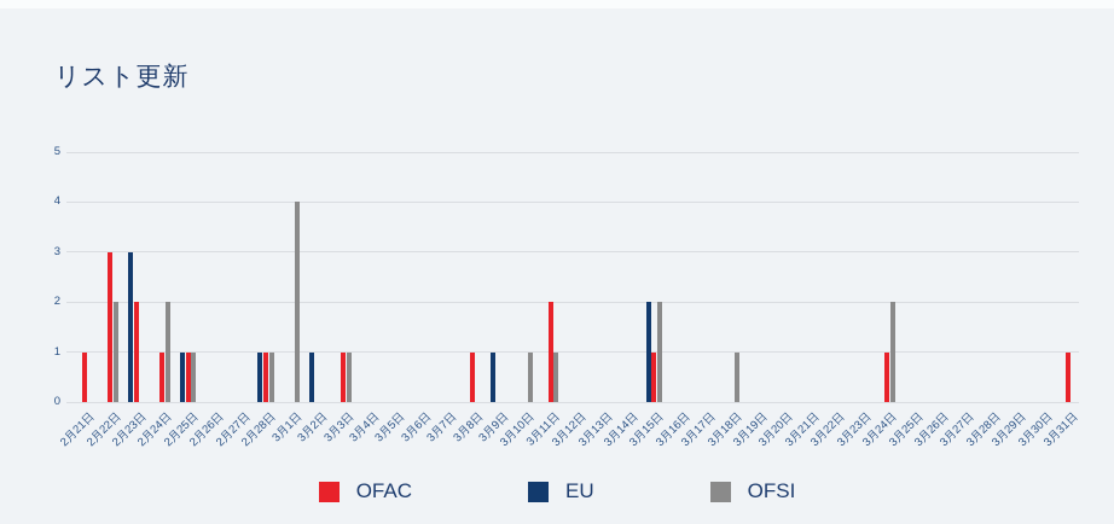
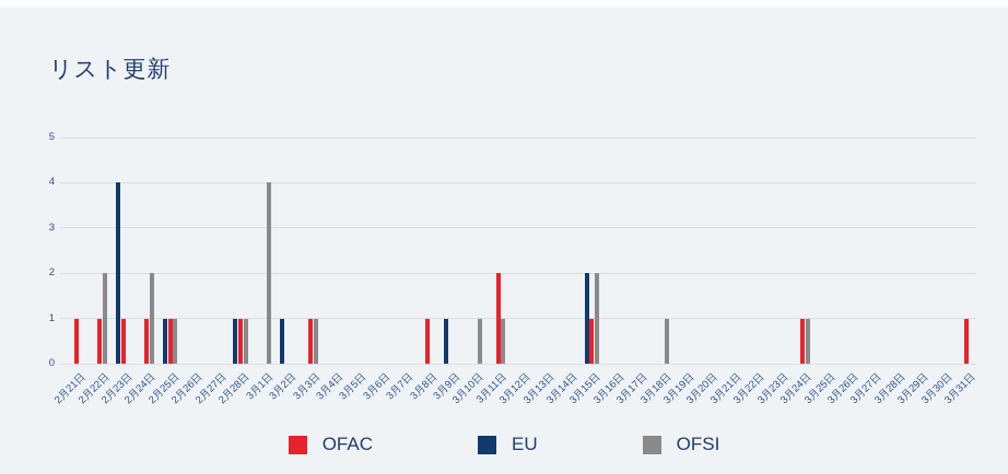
OFAC/2月22日: 3 -> 1
OFAC/2月23日: 2 -> 1
EU/2月23日: 3 -> 4
OFSI/3月24日: 2 -> 1
